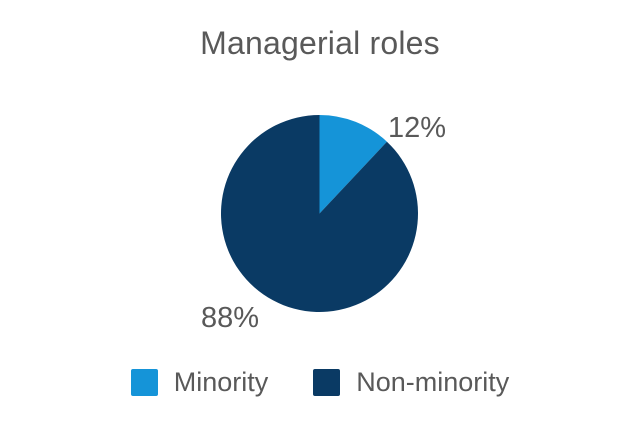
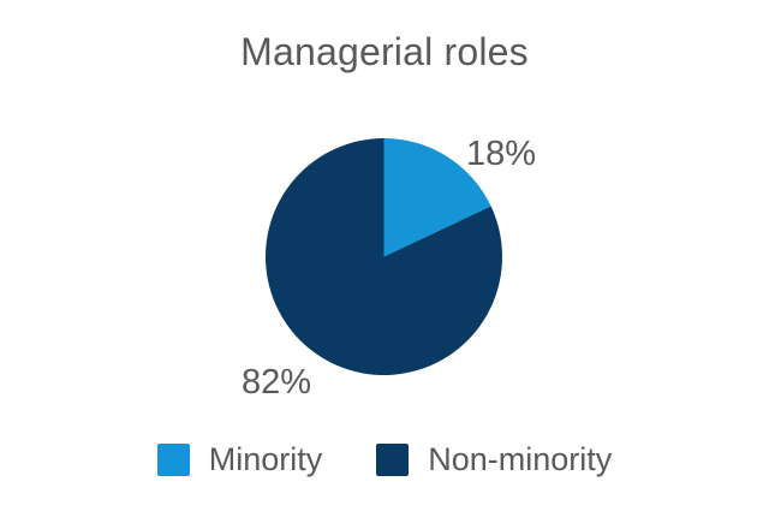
Minority: 12% -> 18%
Non-minority: 88% -> 82%
